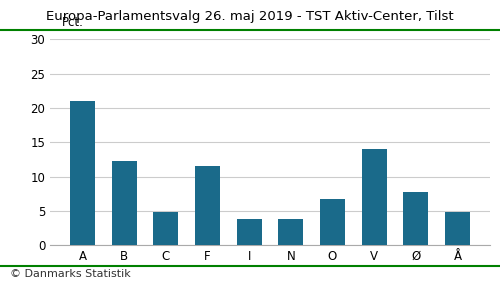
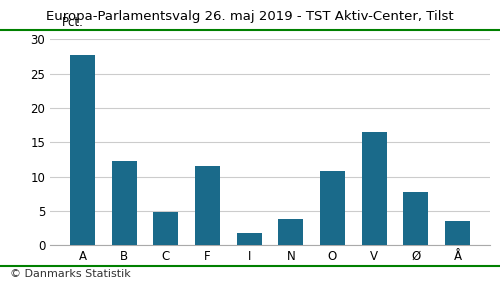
A: 21.0 -> 27.7
I: 3.8 -> 1.8
O: 6.8 -> 10.8
V: 14.0 -> 16.5
Å: 4.8 -> 3.5
